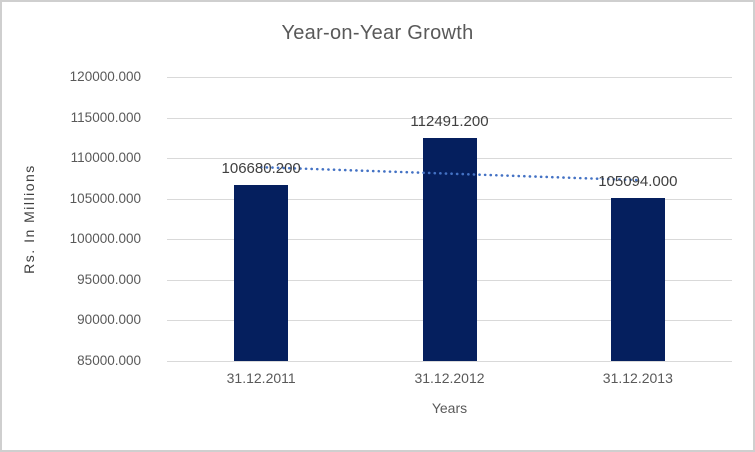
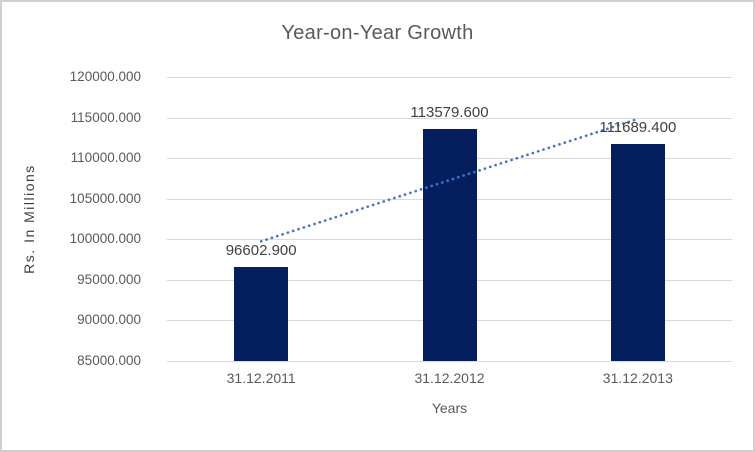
31.12.2011: 106680.200 -> 96602.900
31.12.2012: 112491.200 -> 113579.600
31.12.2013: 105094.000 -> 111689.400
